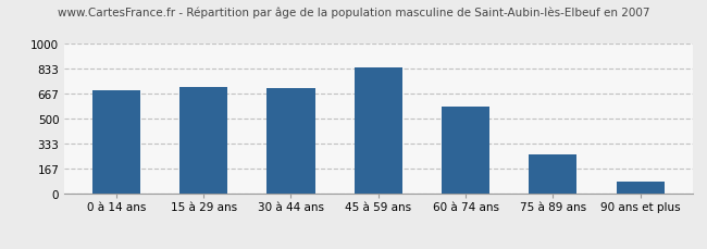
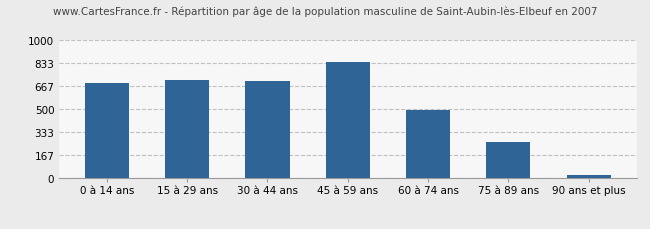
60 à 74 ans: 580 -> 500
90 ans et plus: 80 -> 20
